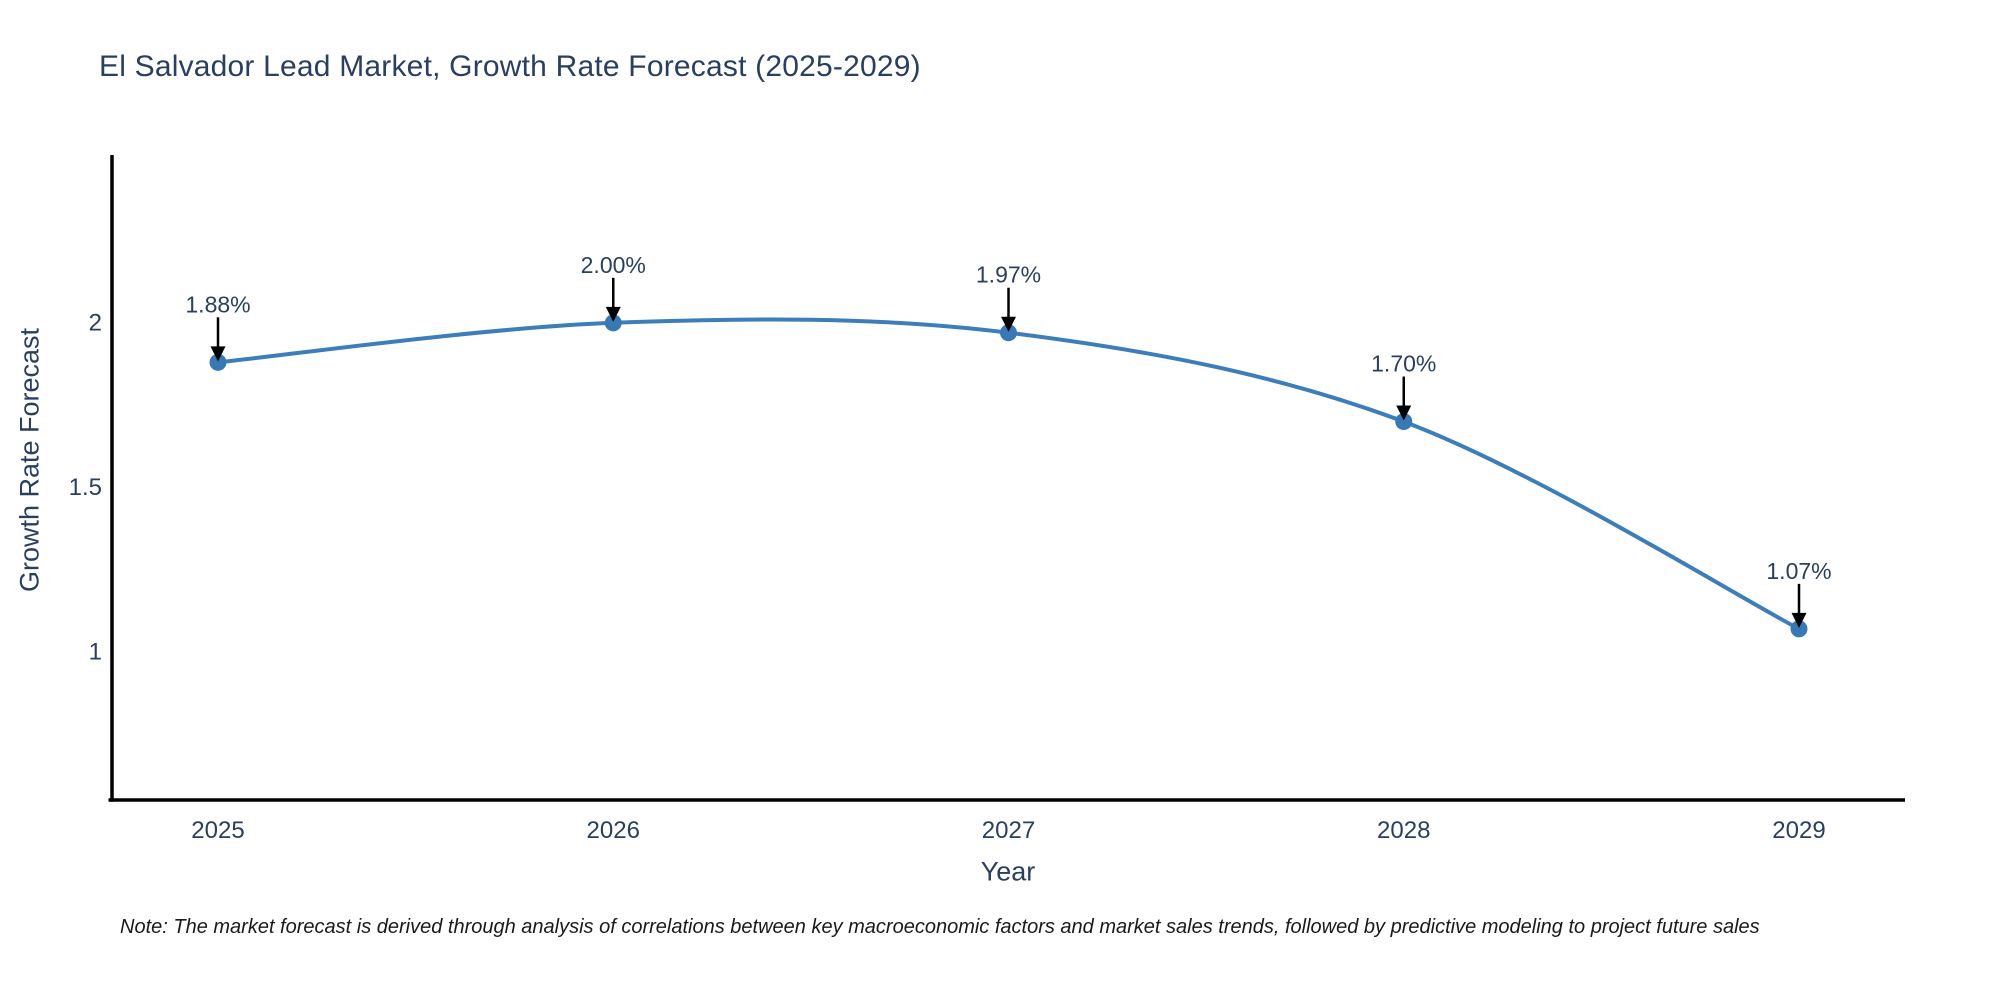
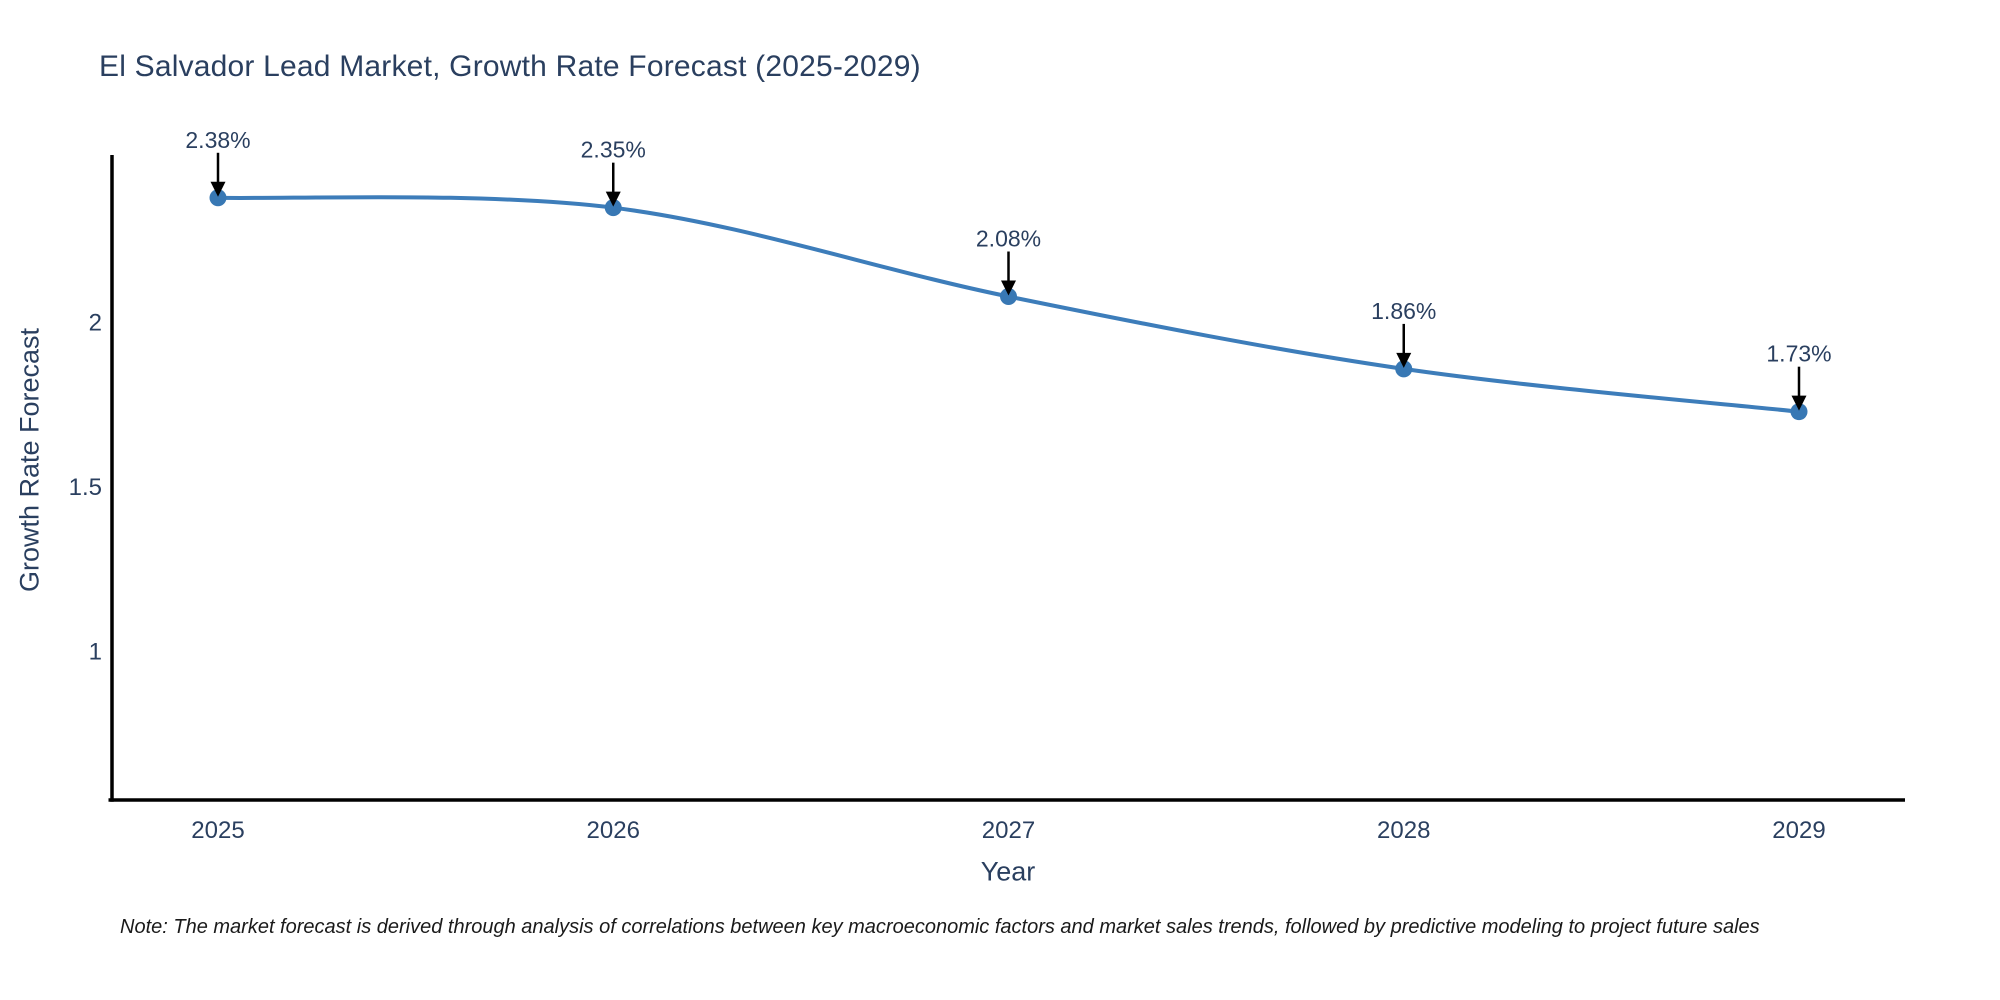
2025: 1.88% -> 2.38%
2026: 2.00% -> 2.35%
2027: 1.97% -> 2.08%
2028: 1.70% -> 1.86%
2029: 1.07% -> 1.73%
